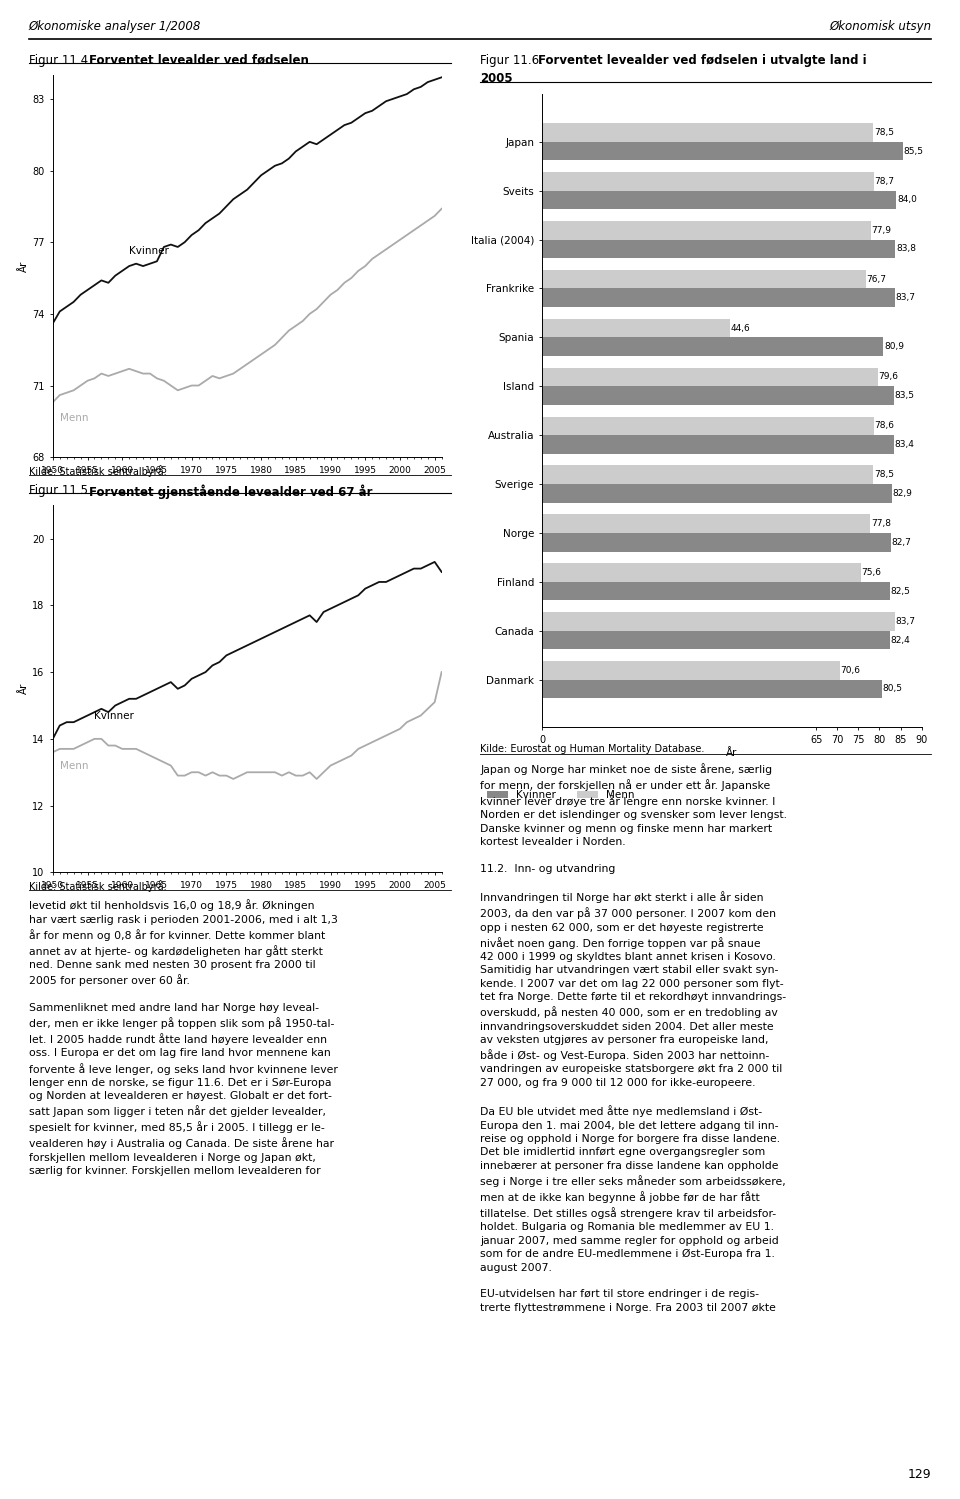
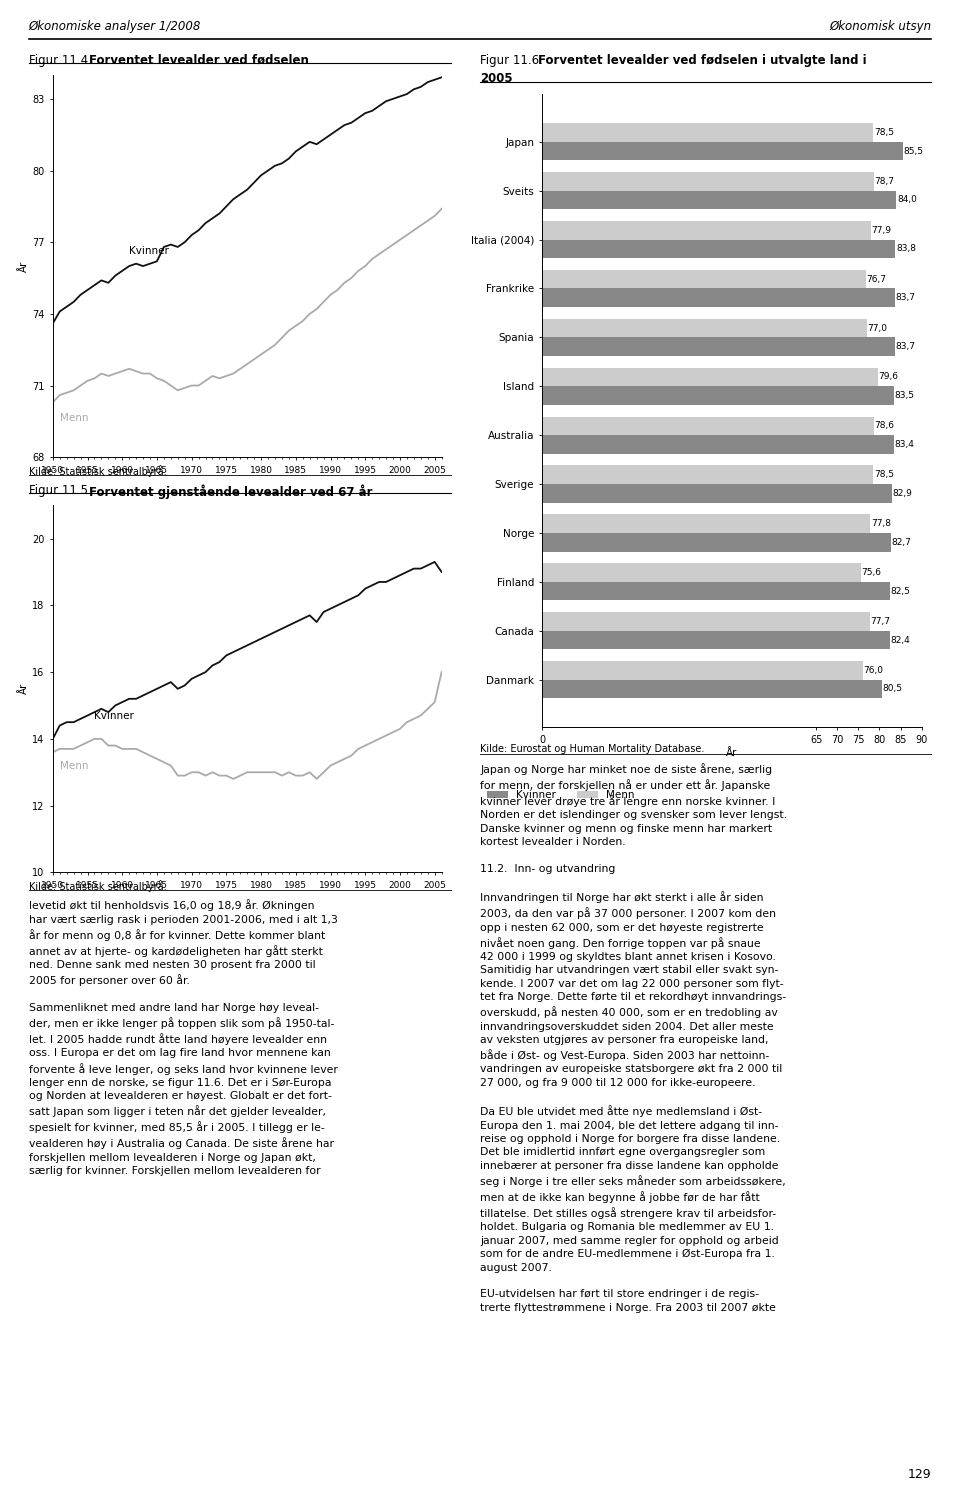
Menn/Spania: 44,6 -> 77,0
Kvinner/Spania: 80,9 -> 83,7
Menn/Canada: 83,7 -> 77,7
Menn/Danmark: 70,6 -> 76,0
